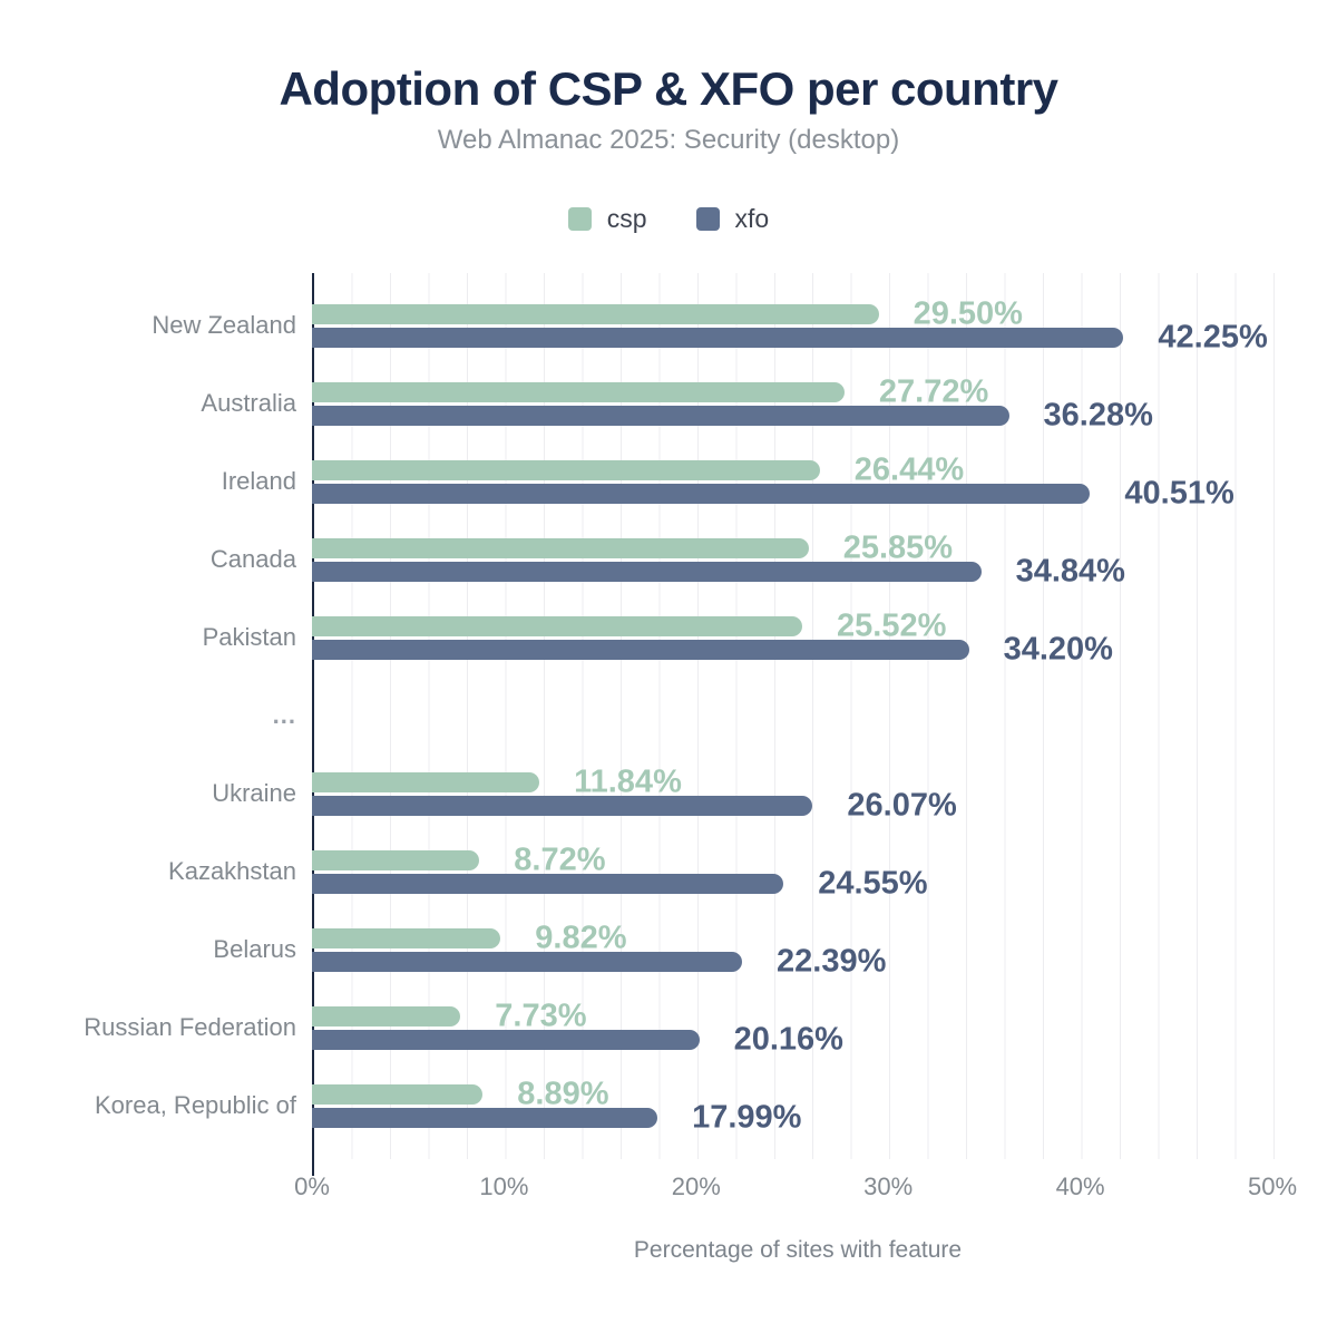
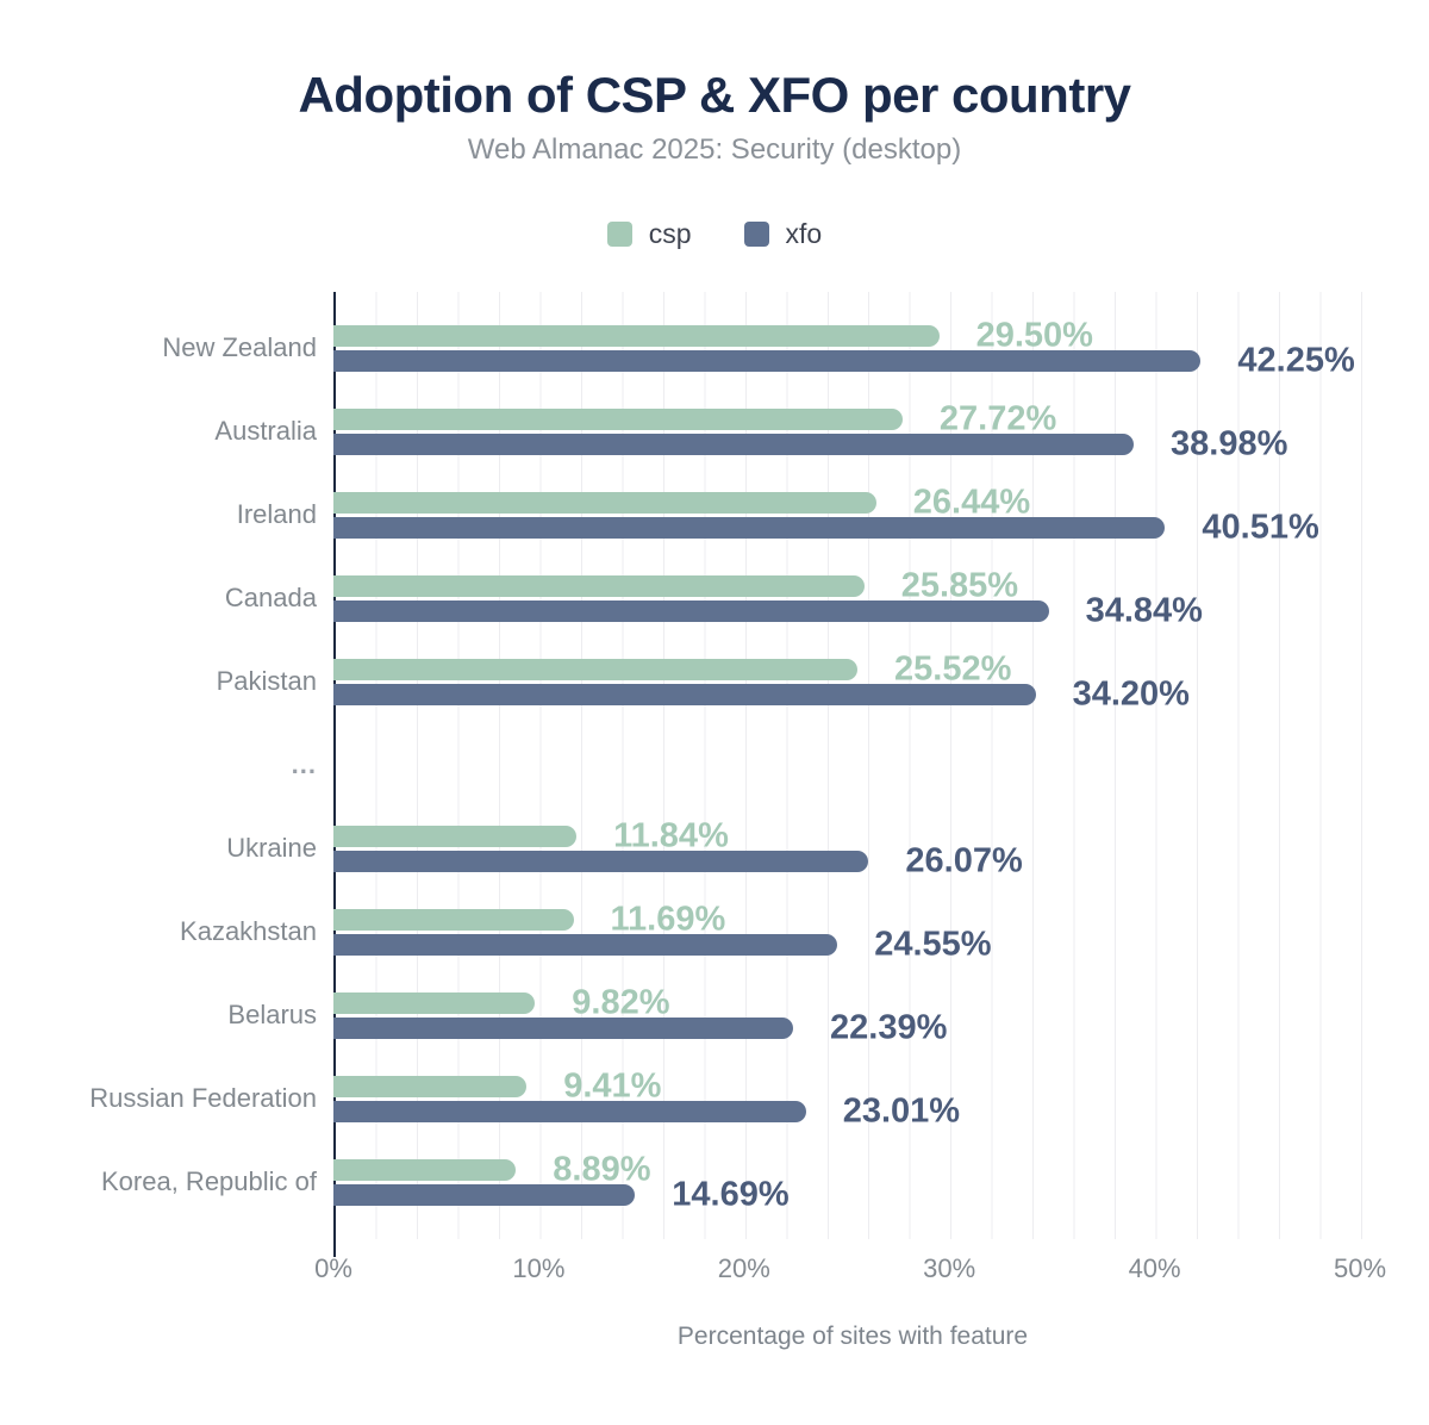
xfo/Australia: 36.28% -> 38.98%
csp/Kazakhstan: 8.72% -> 11.69%
csp/Russian Federation: 7.73% -> 9.41%
xfo/Russian Federation: 20.16% -> 23.01%
xfo/Korea, Republic of: 17.99% -> 14.69%
